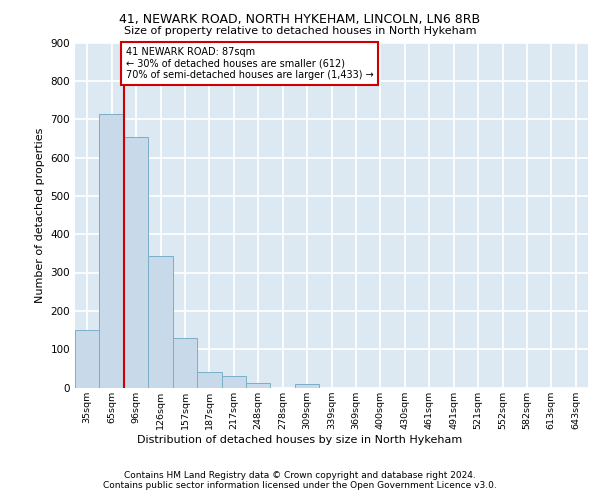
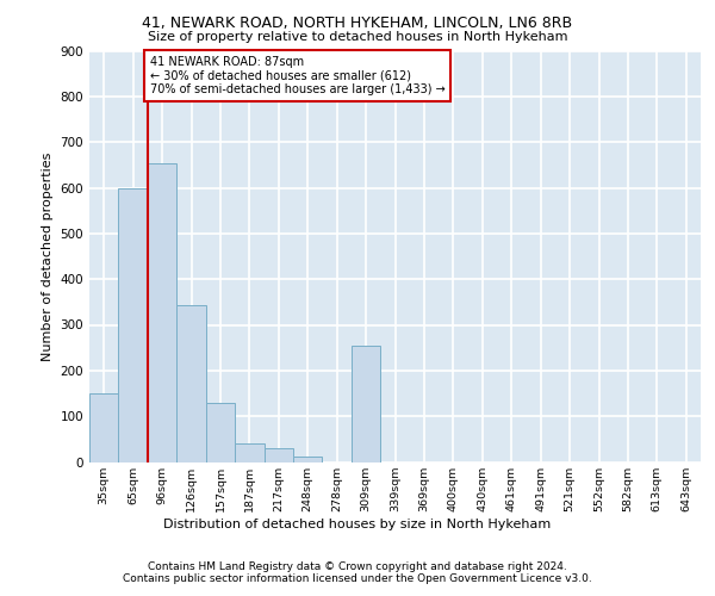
65sqm: 713 -> 600
309sqm: 8 -> 255
